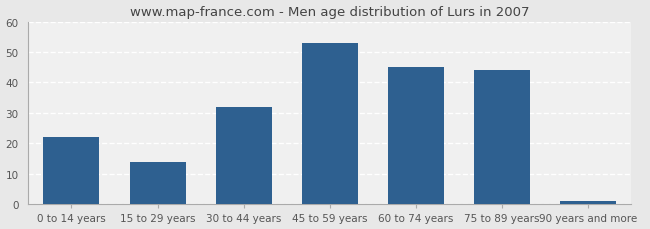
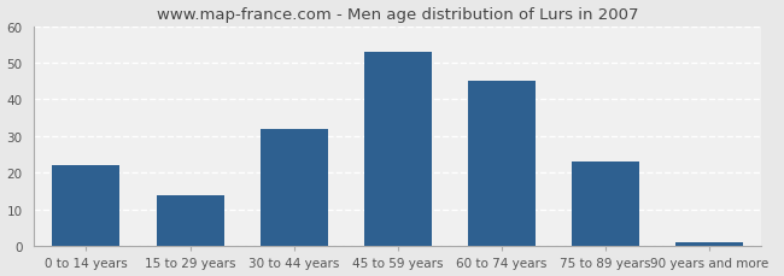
75 to 89 years: 44 -> 23
